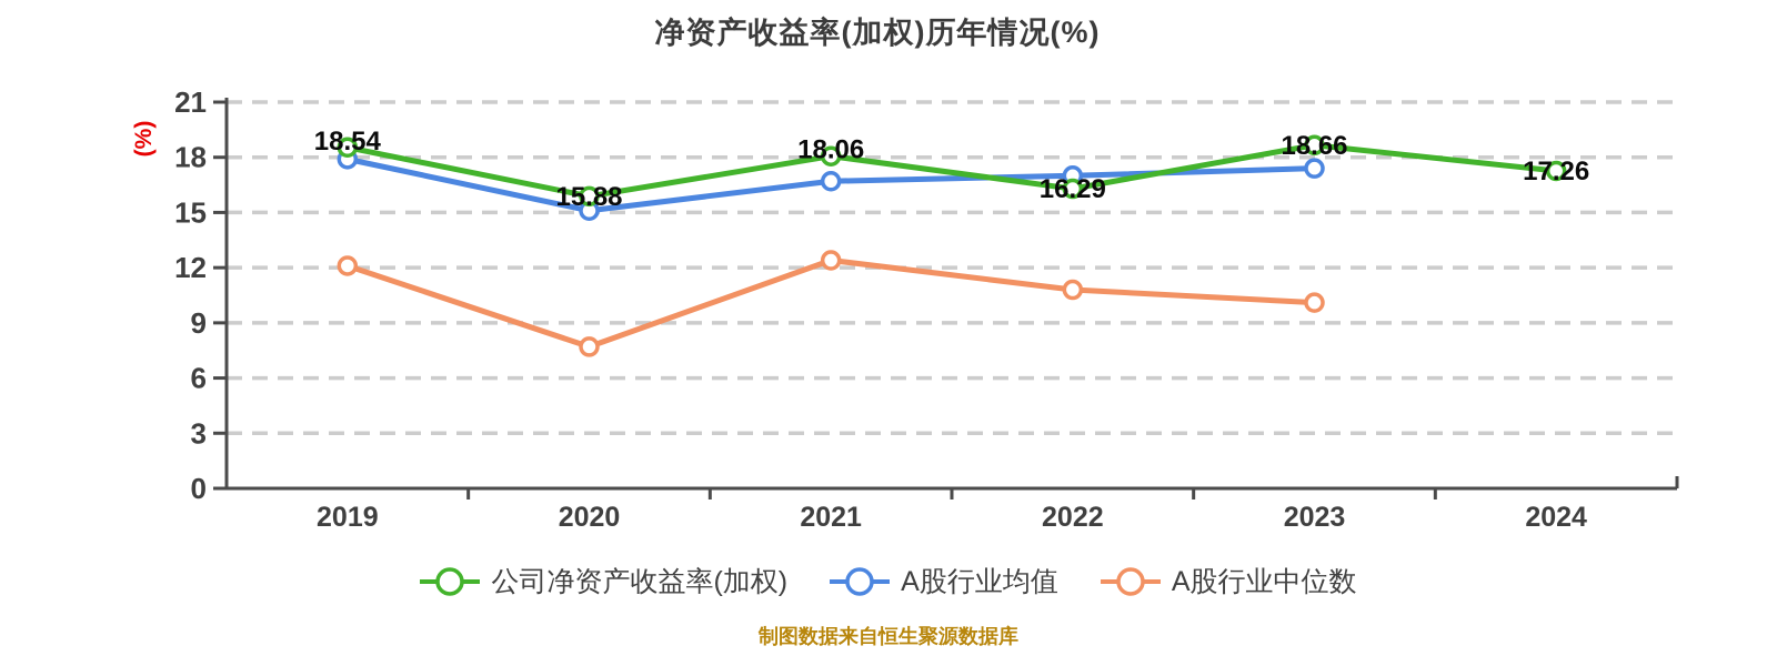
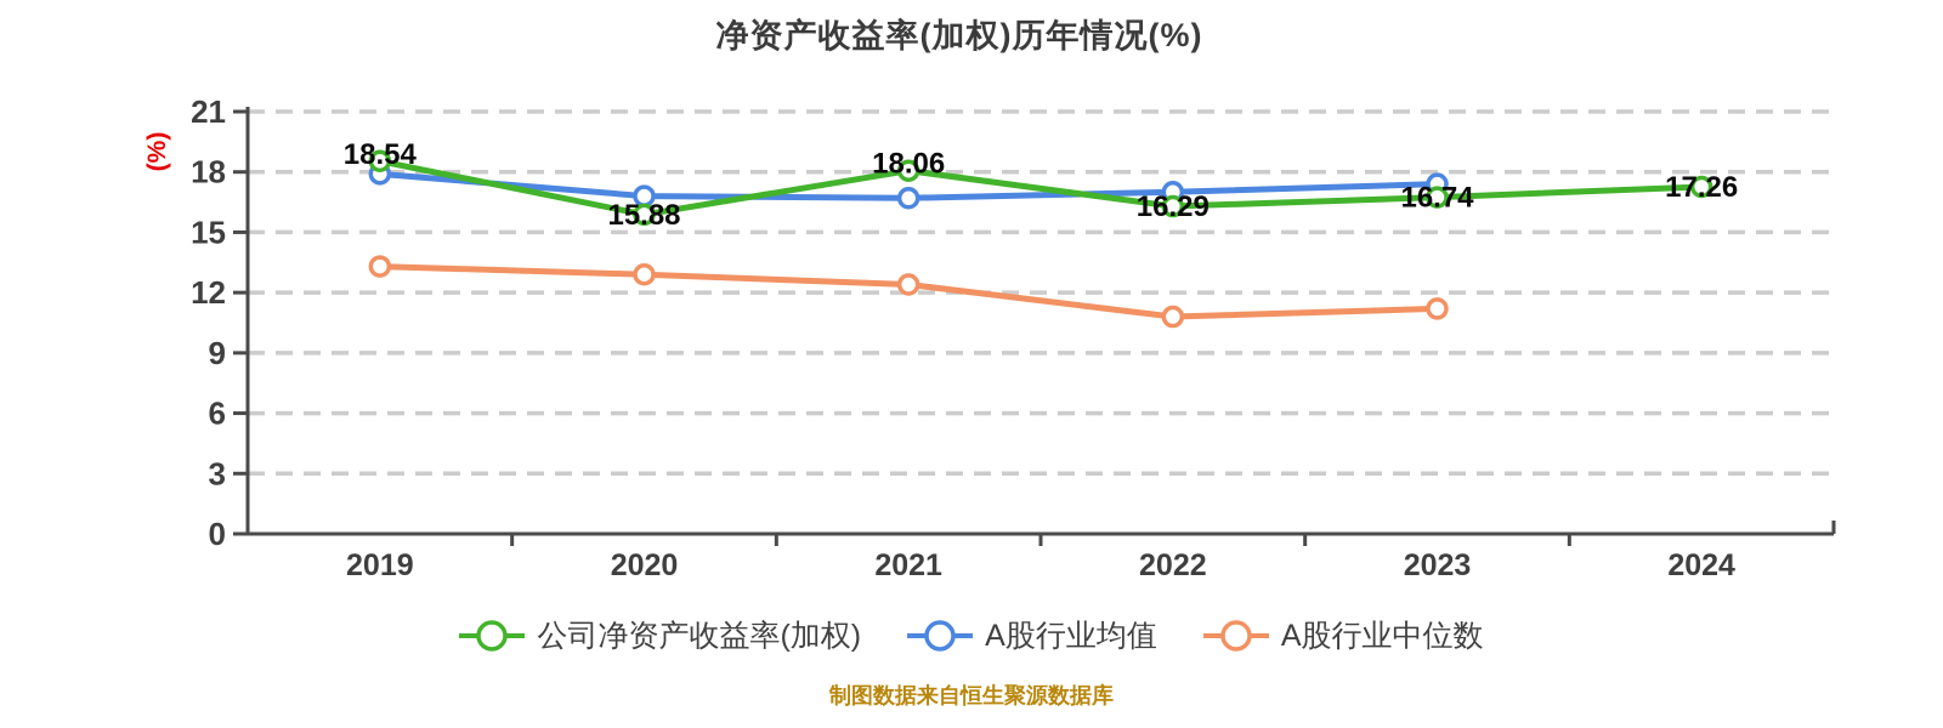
A股行业中位数/2019: 12.1 -> 13.3
A股行业均值/2020: 15.1 -> 16.8
A股行业中位数/2020: 7.7 -> 12.9
公司净资产收益率(加权)/2023: 18.66 -> 16.74
A股行业中位数/2023: 10.1 -> 11.2
